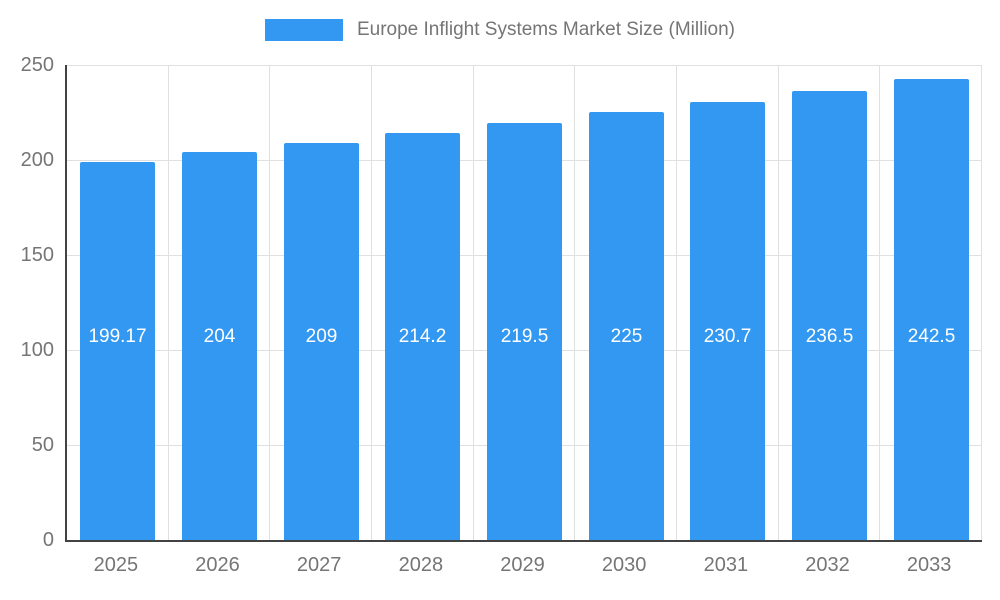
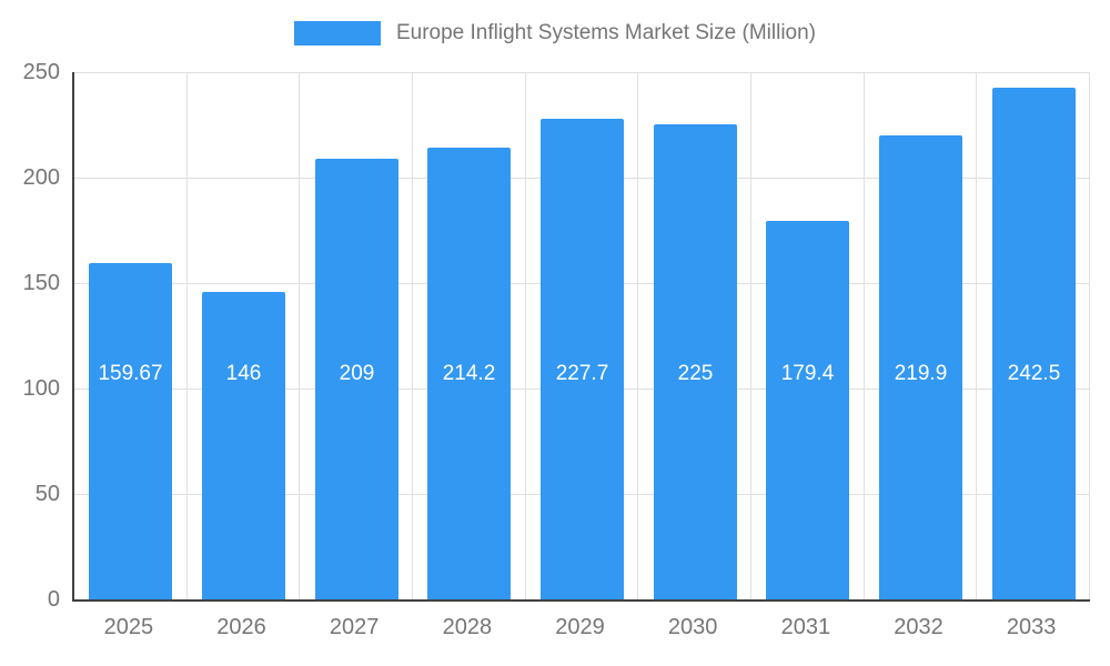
2025: 199.17 -> 159.67
2026: 204 -> 146
2029: 219.5 -> 227.7
2031: 230.7 -> 179.4
2032: 236.5 -> 219.9
